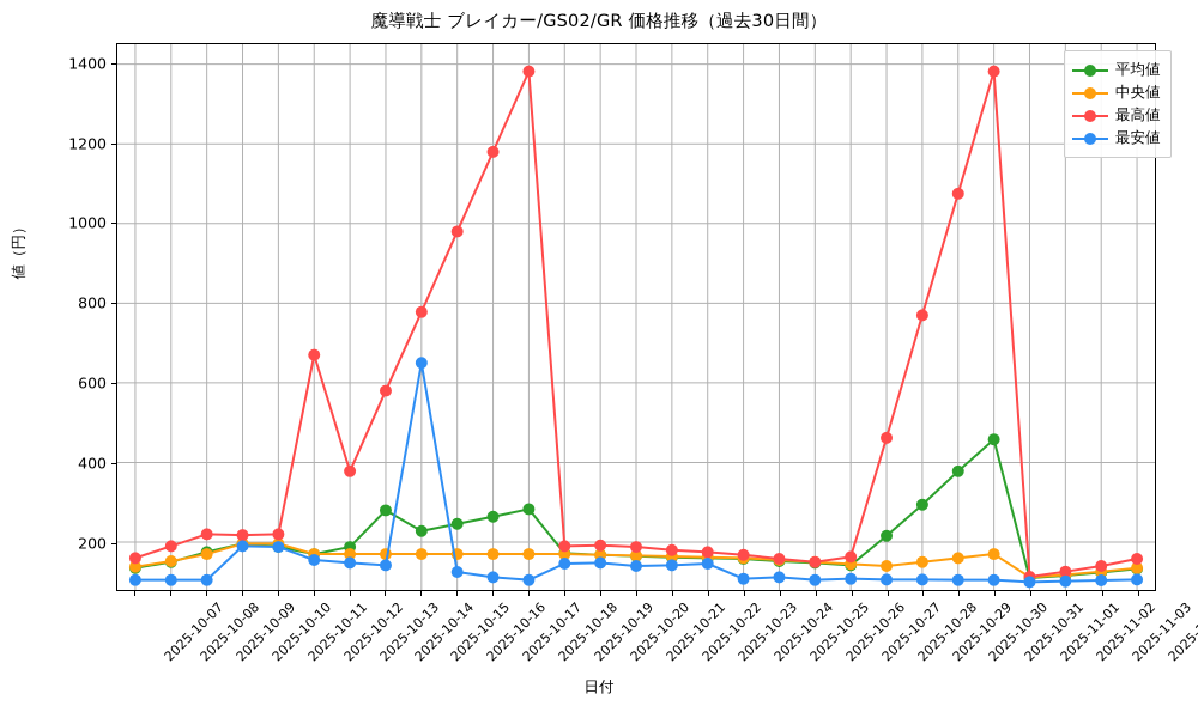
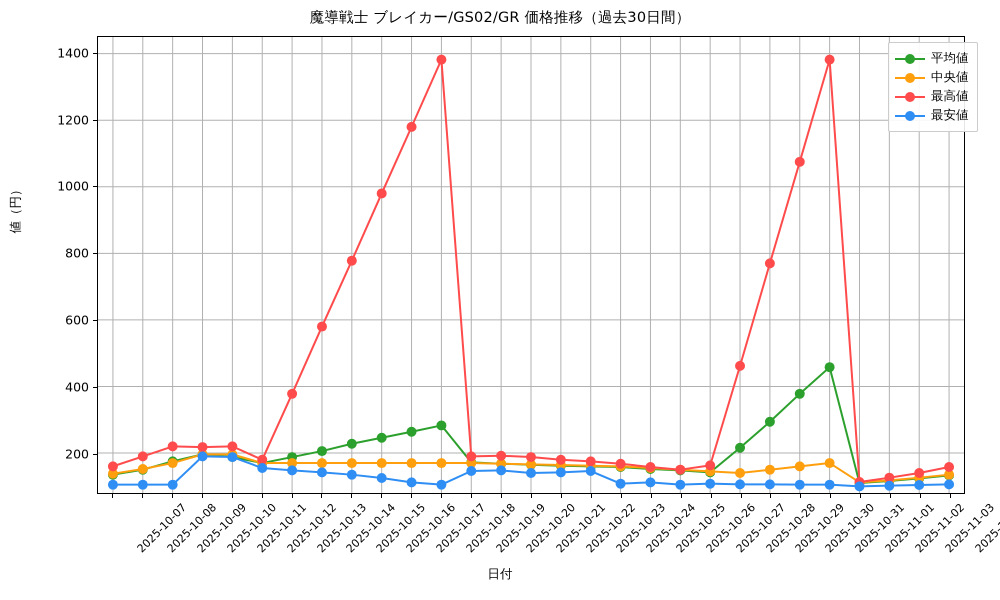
最高値/2025-10-12: 670 -> 180
平均値/2025-10-14: 280 -> 210
最安値/2025-10-15: 650 -> 140
